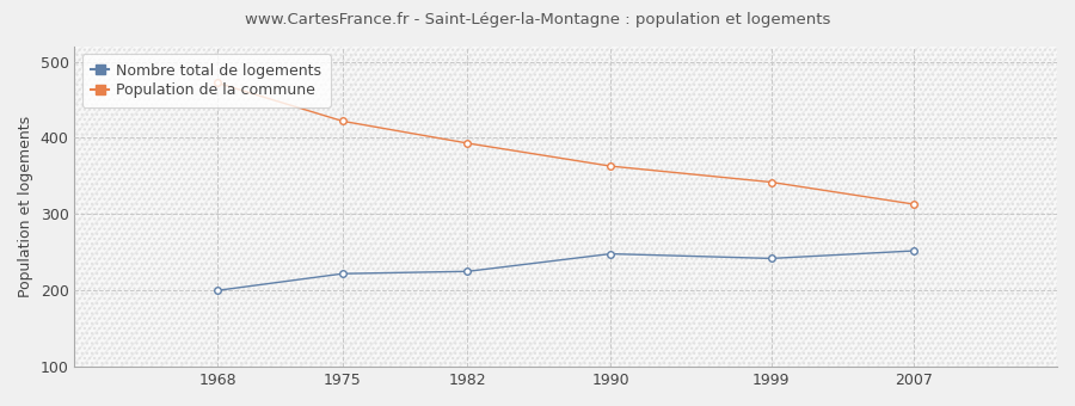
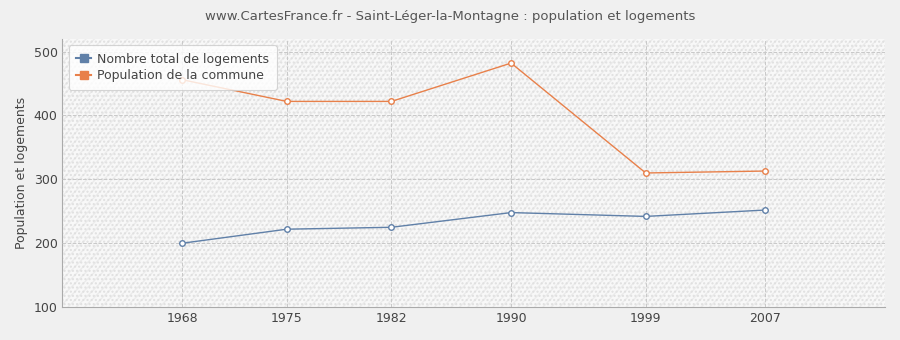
Population de la commune/1968: 472 -> 456
Population de la commune/1982: 393 -> 422
Population de la commune/1990: 363 -> 482
Population de la commune/1999: 342 -> 310
